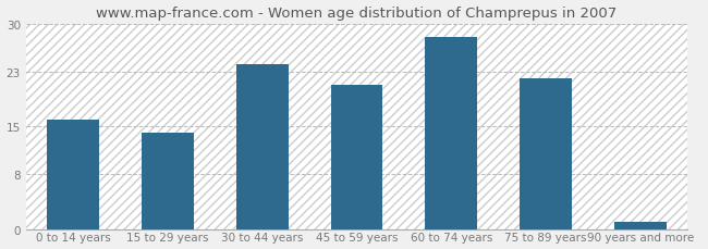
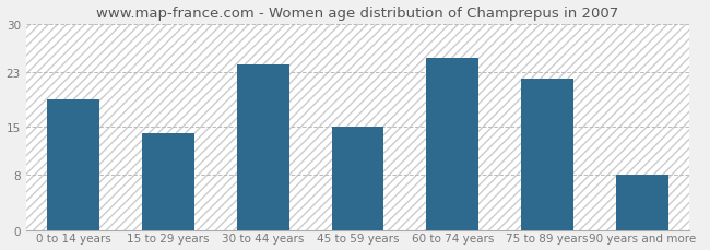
0 to 14 years: 16 -> 19
45 to 59 years: 21 -> 15
60 to 74 years: 28 -> 25
90 years and more: 1 -> 8
